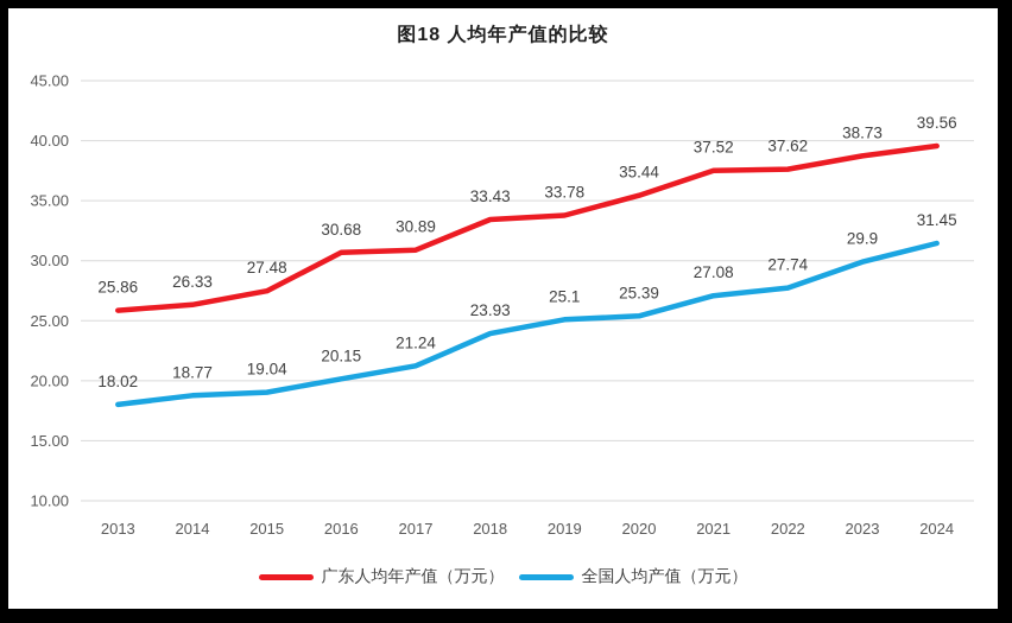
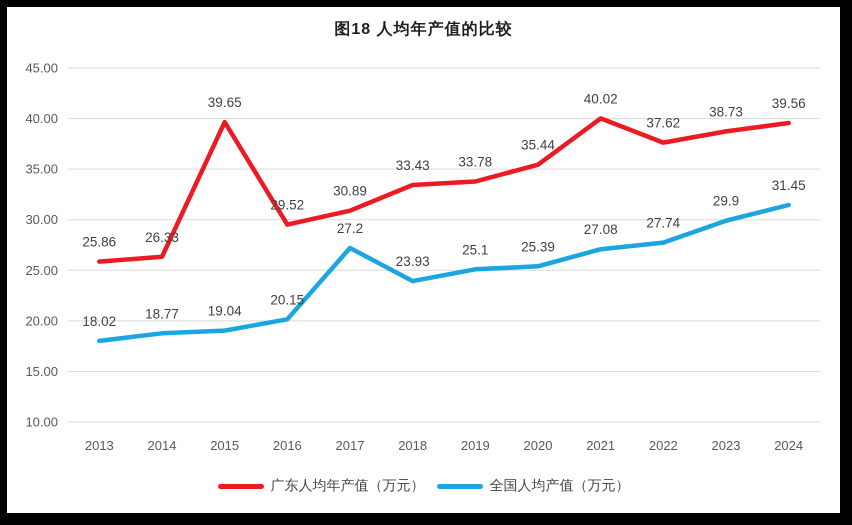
广东人均年产值（万元）/2015: 27.48 -> 39.65
广东人均年产值（万元）/2016: 30.68 -> 29.52
全国人均产值（万元）/2017: 21.24 -> 27.2
广东人均年产值（万元）/2021: 37.52 -> 40.02
